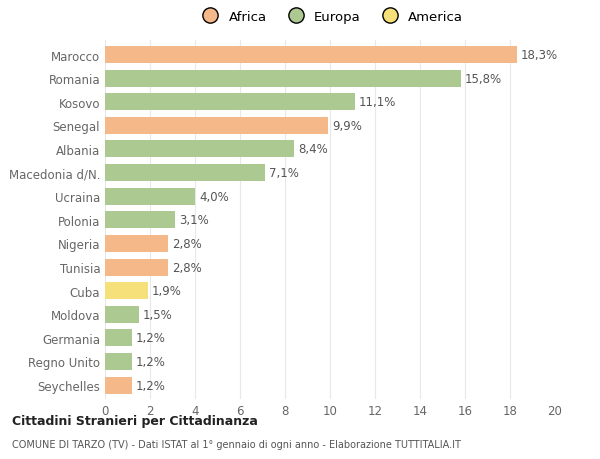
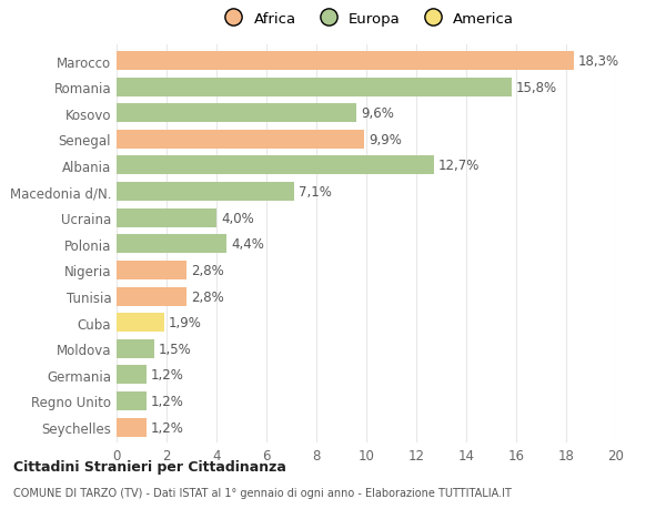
Kosovo: 11,1% -> 9,6%
Albania: 8,4% -> 12,7%
Polonia: 3,1% -> 4,4%
